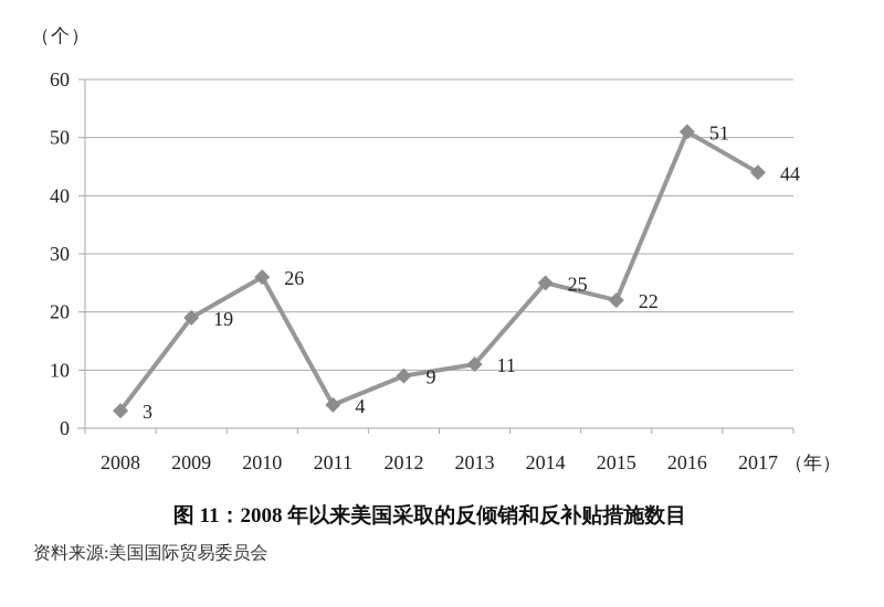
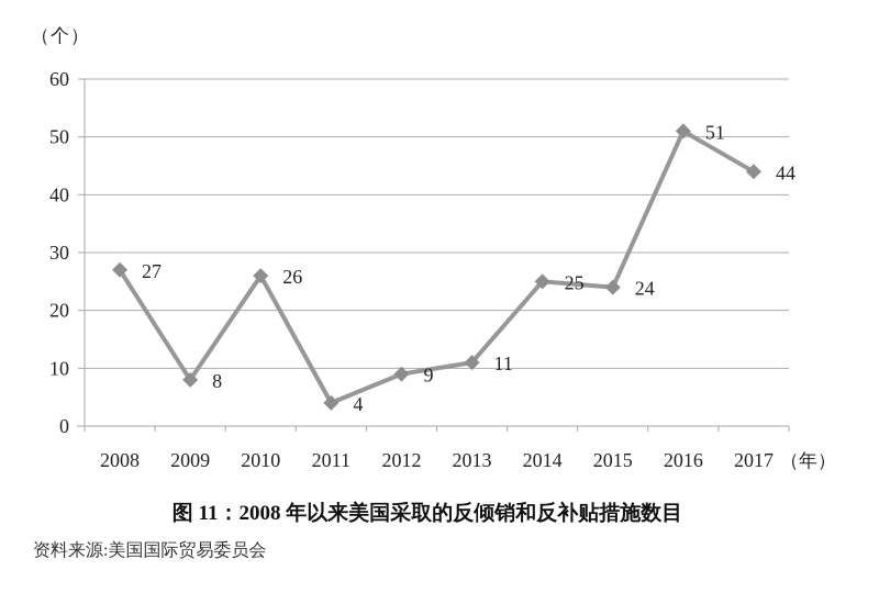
2008: 3 -> 27
2009: 19 -> 8
2015: 22 -> 24
